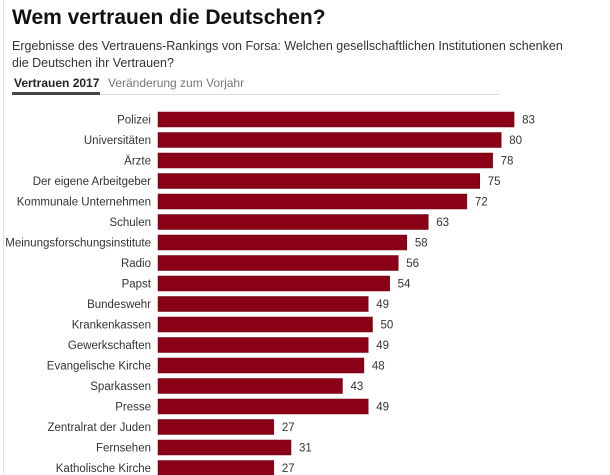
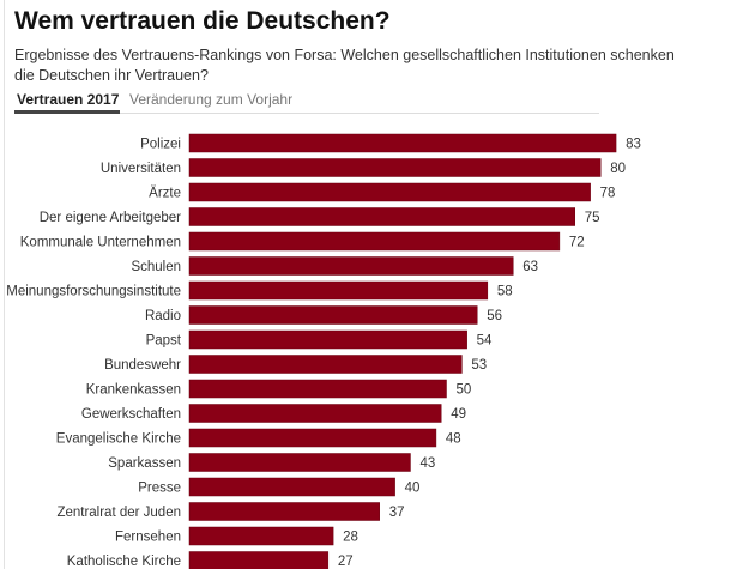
Bundeswehr: 49 -> 53
Presse: 49 -> 40
Zentralrat der Juden: 27 -> 37
Fernsehen: 31 -> 28
